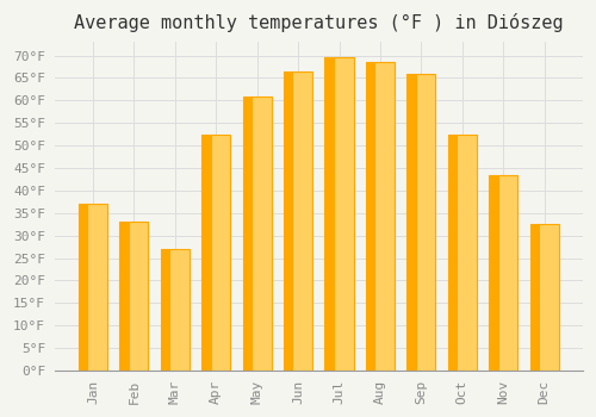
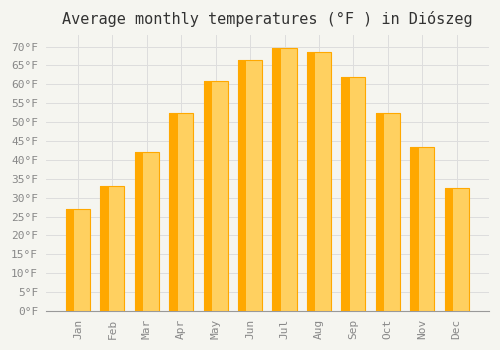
Jan: 37.0°F -> 27.0°F
Mar: 27.0°F -> 42.0°F
Sep: 66.0°F -> 62.0°F
